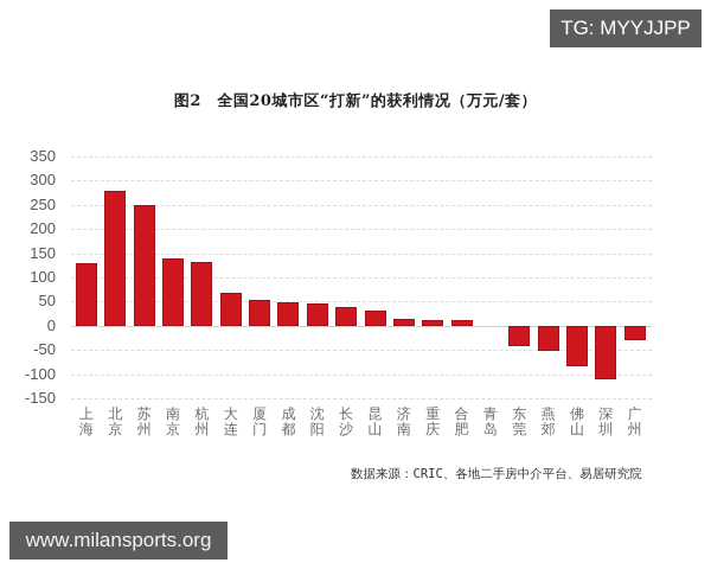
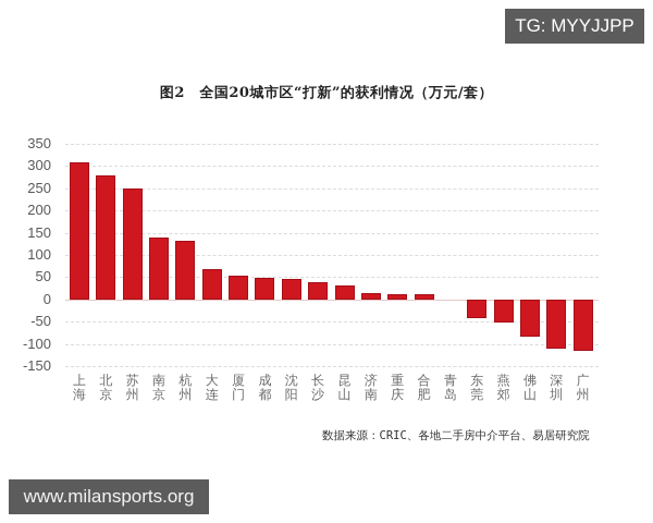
上海: 130 -> 310
广州: -30 -> -120
